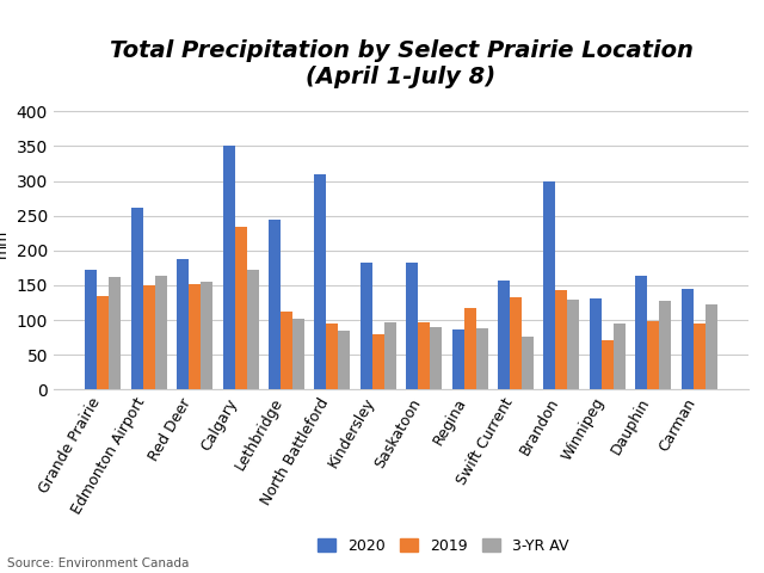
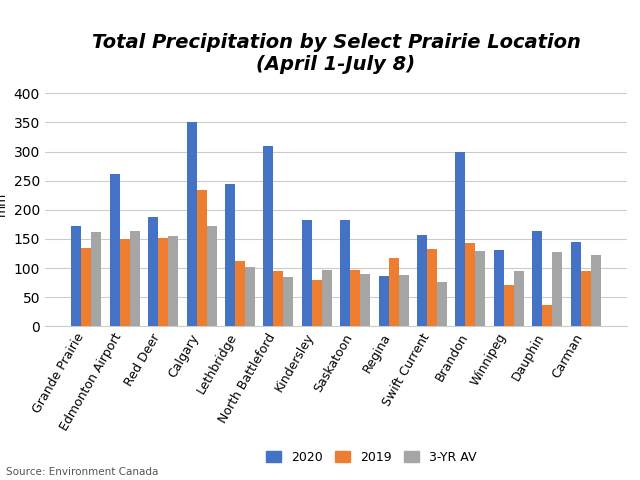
2019/Dauphin: 98 -> 36
